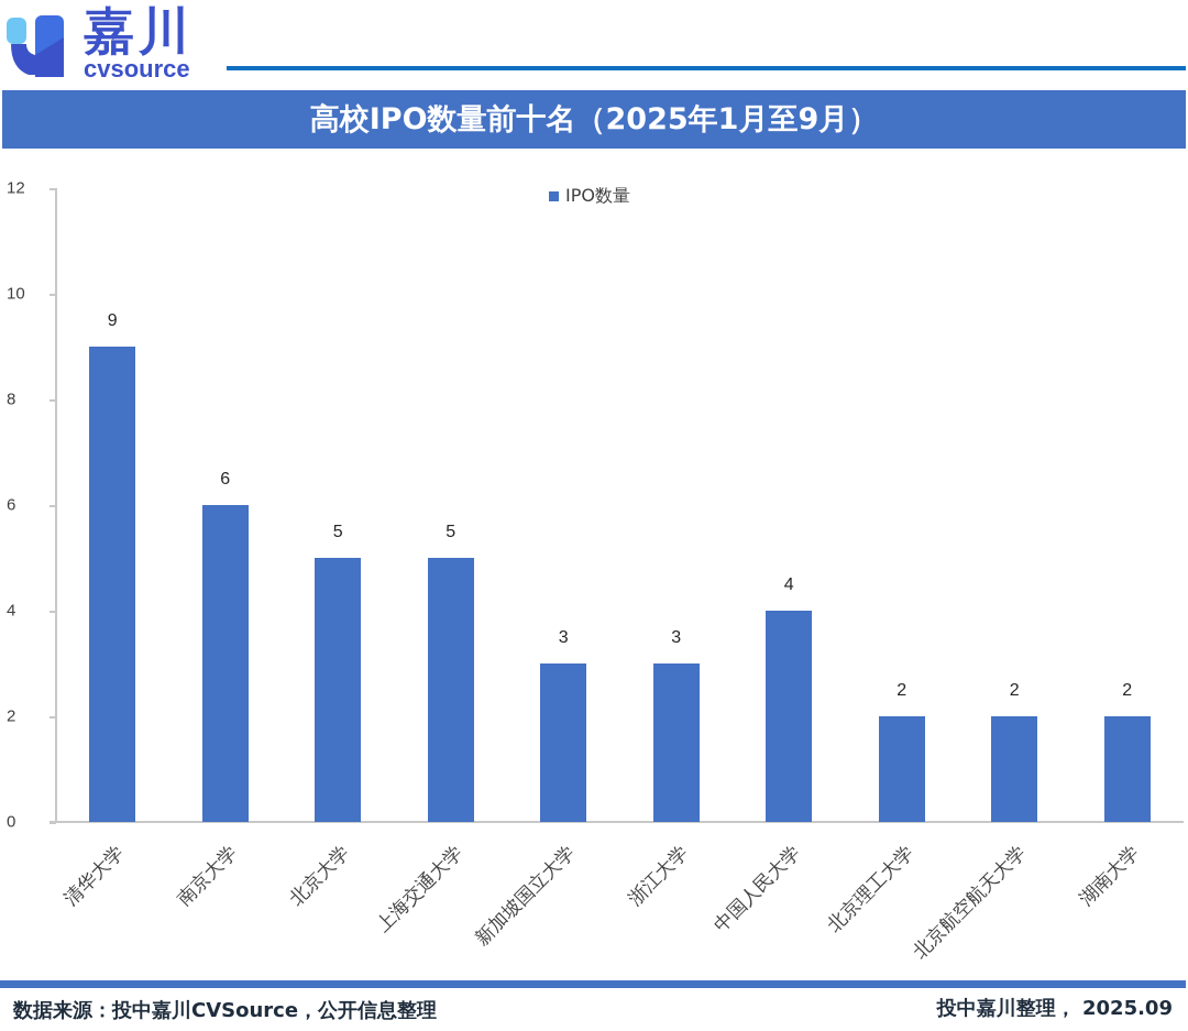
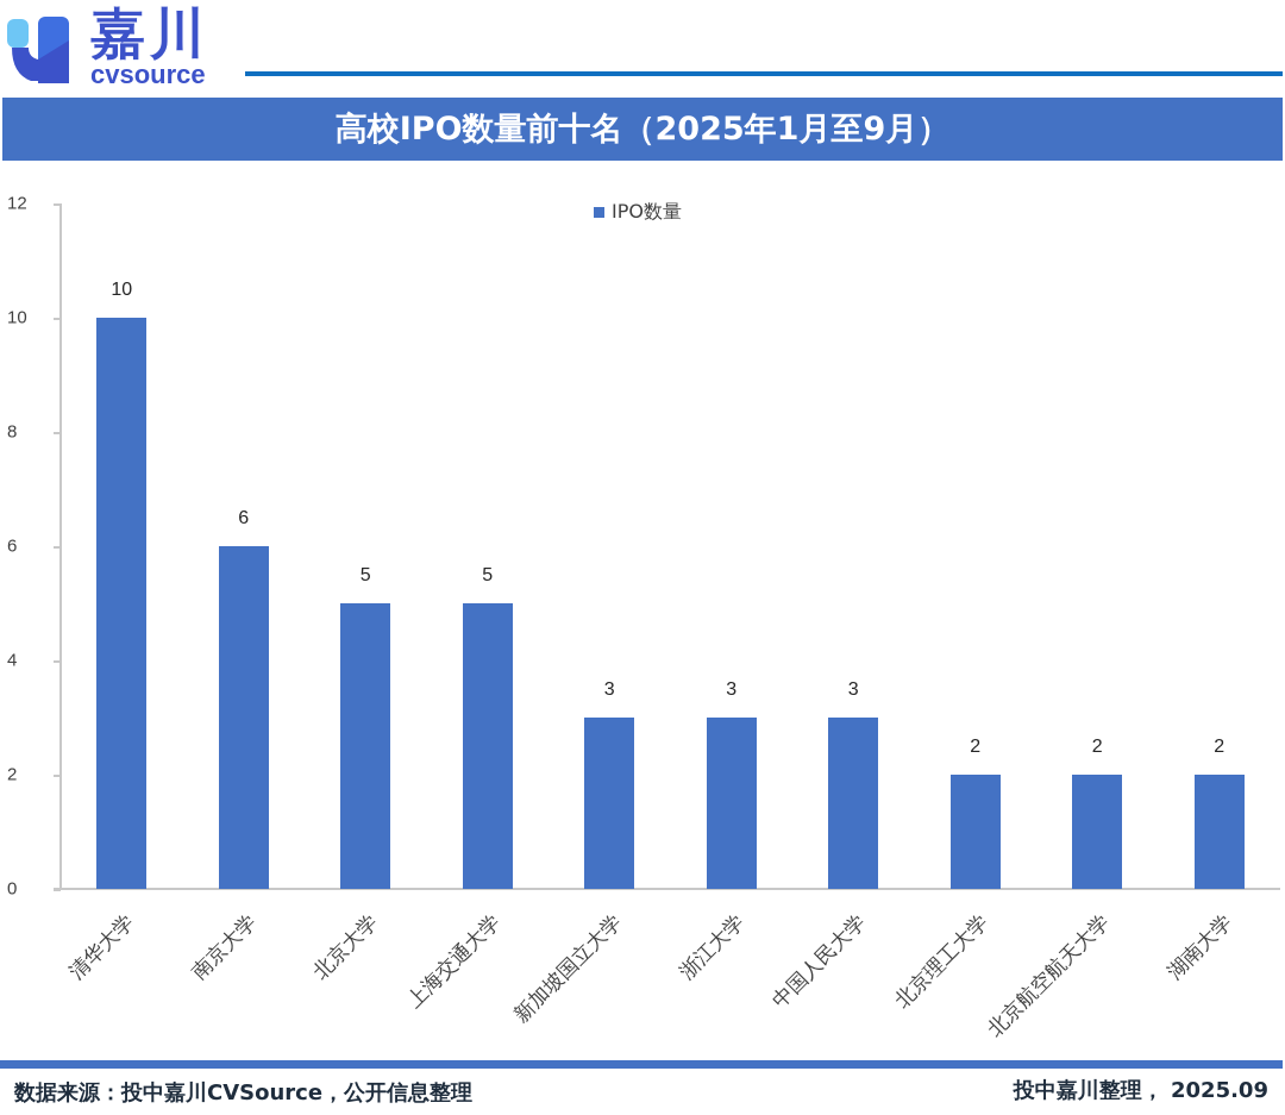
清华大学: 9 -> 10
中国人民大学: 4 -> 3
